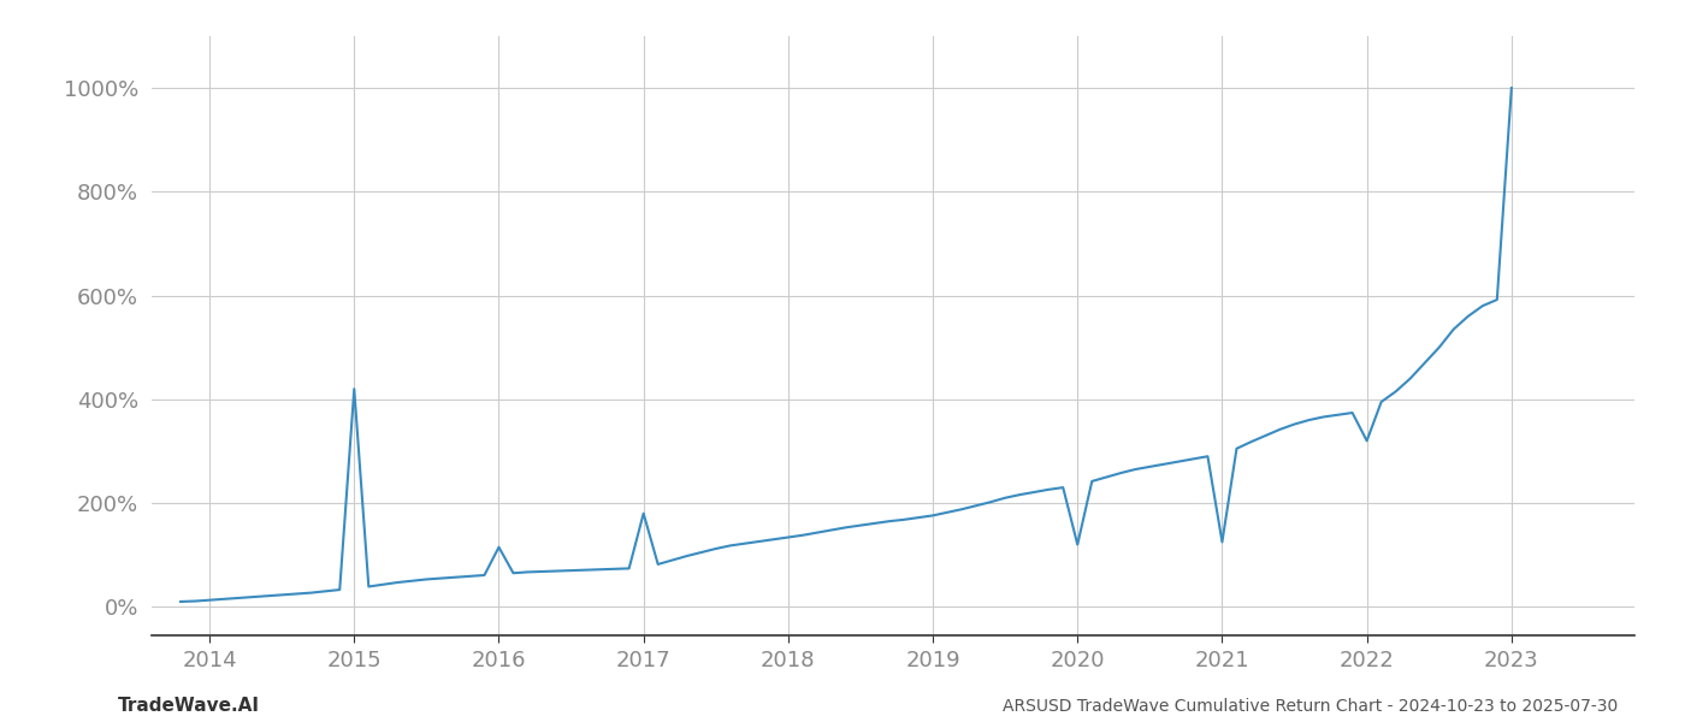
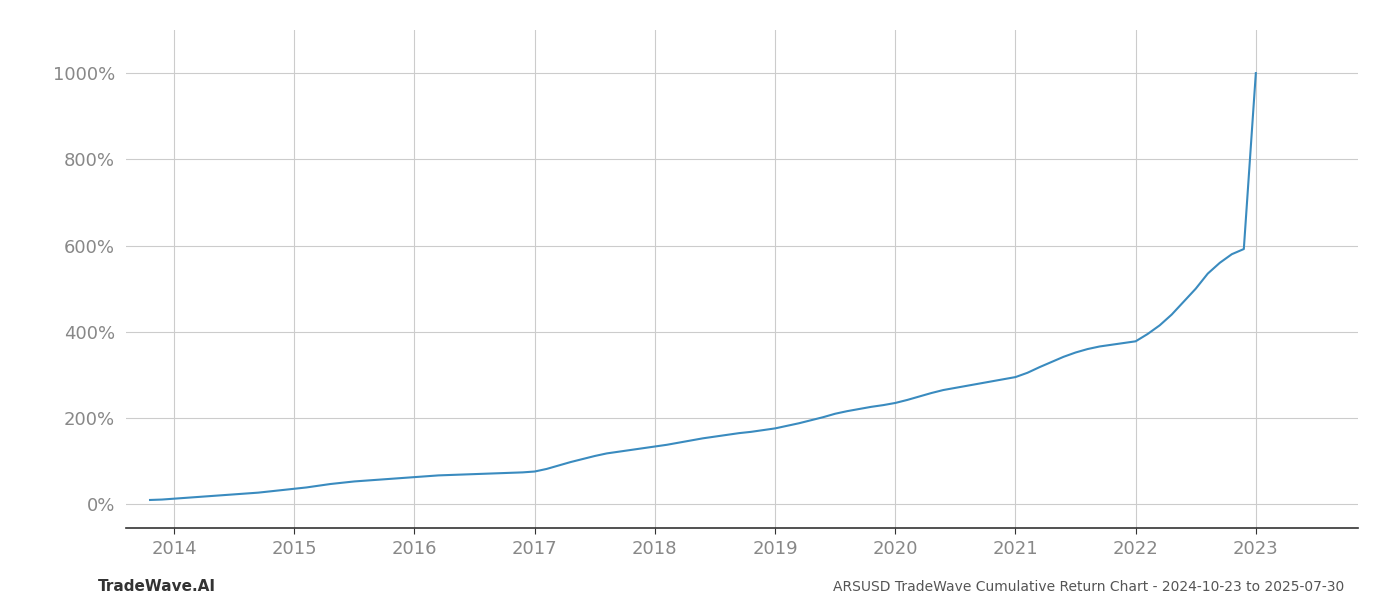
2015: 420% -> 36%
2016: 115% -> 63%
2017: 180% -> 76%
2020: 120% -> 235%
2021: 125% -> 295%
2022: 320% -> 378%
